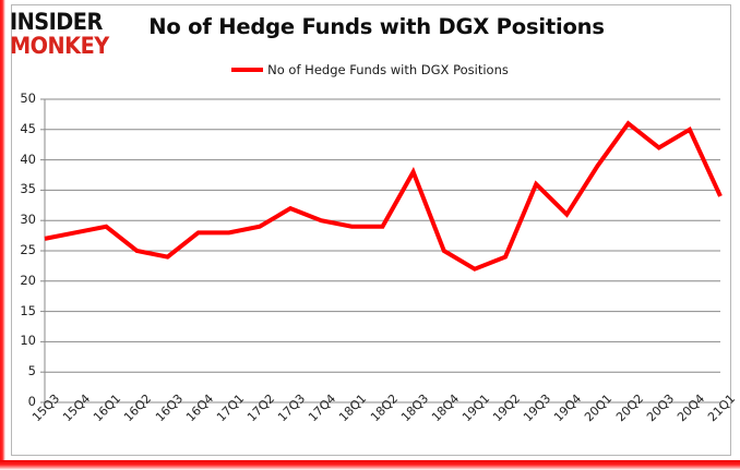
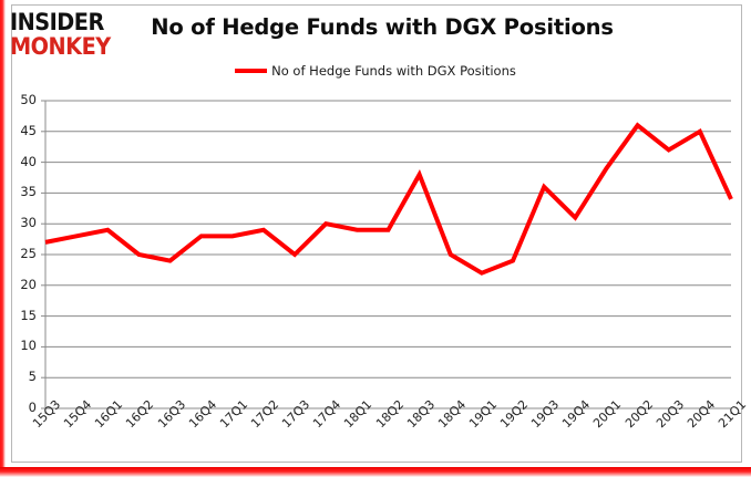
17Q3: 32 -> 25
